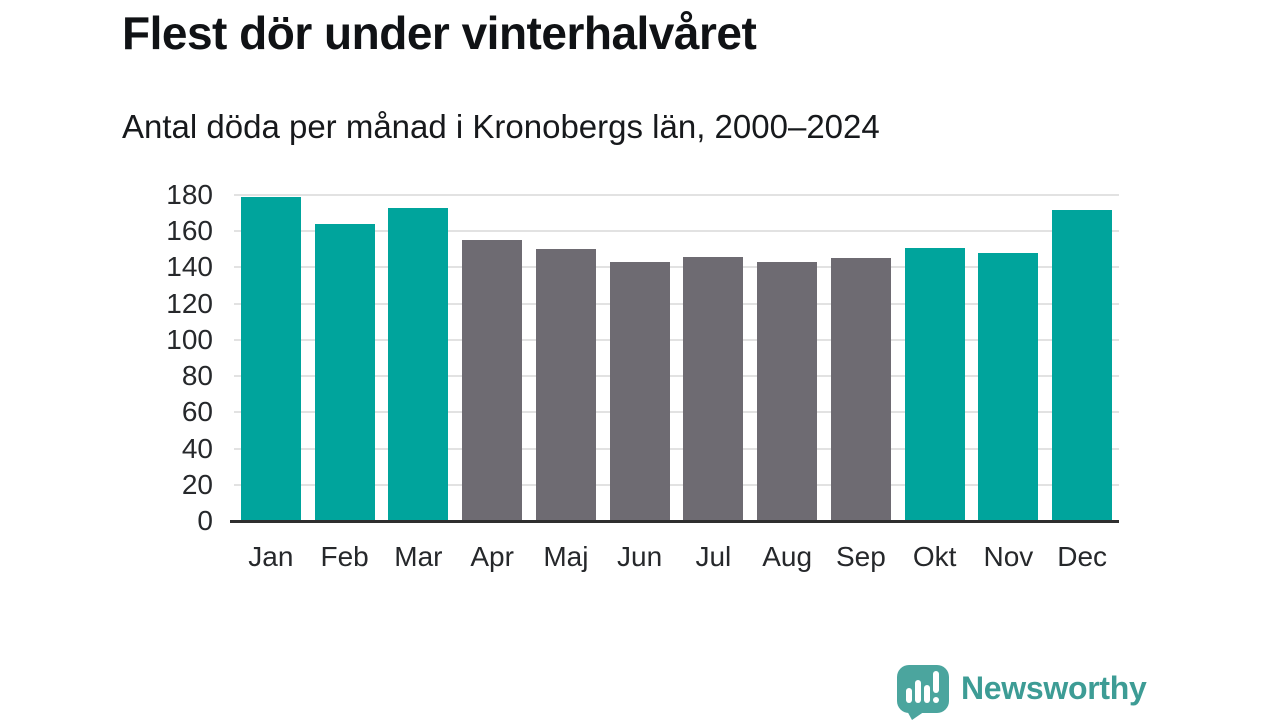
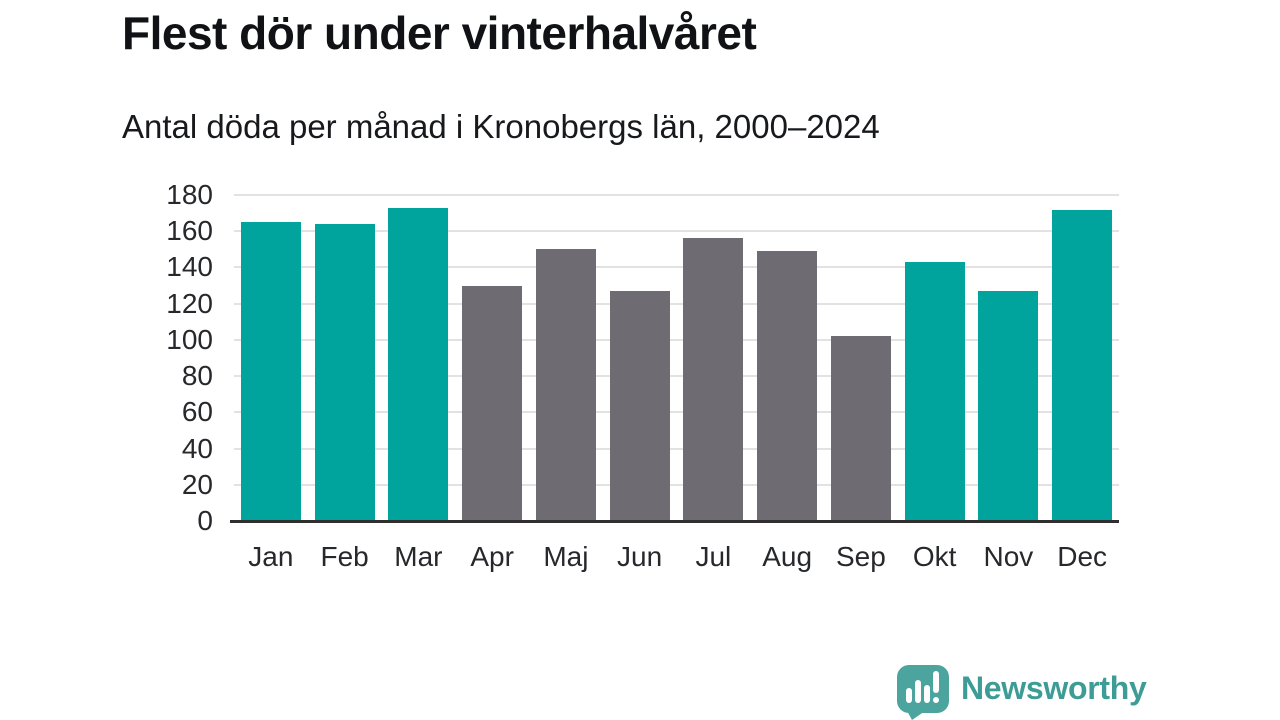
Jan: 179 -> 165
Apr: 155 -> 130
Jun: 143 -> 127
Jul: 146 -> 156
Aug: 143 -> 149
Sep: 145 -> 102
Okt: 151 -> 143
Nov: 148 -> 127
